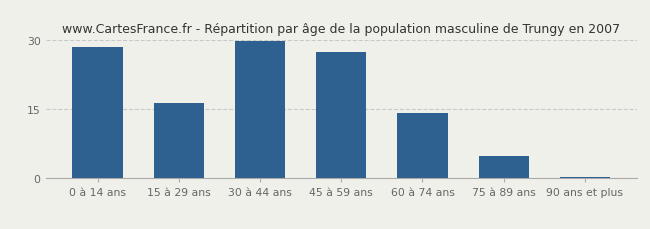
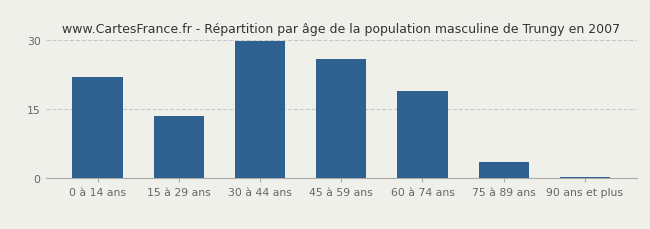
0 à 14 ans: 28.5 -> 22.0
15 à 29 ans: 16.5 -> 13.5
45 à 59 ans: 27.5 -> 26.0
60 à 74 ans: 14.3 -> 19.0
75 à 89 ans: 4.8 -> 3.5
